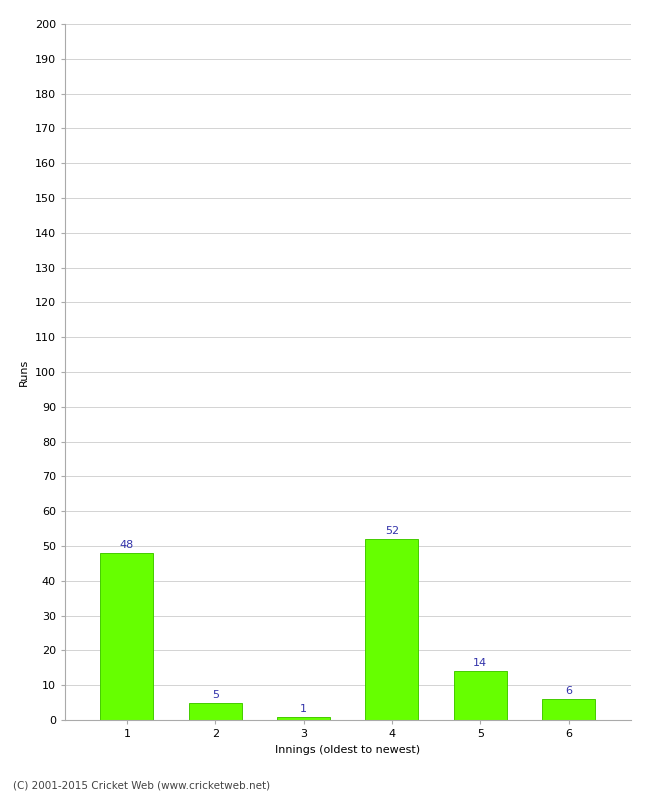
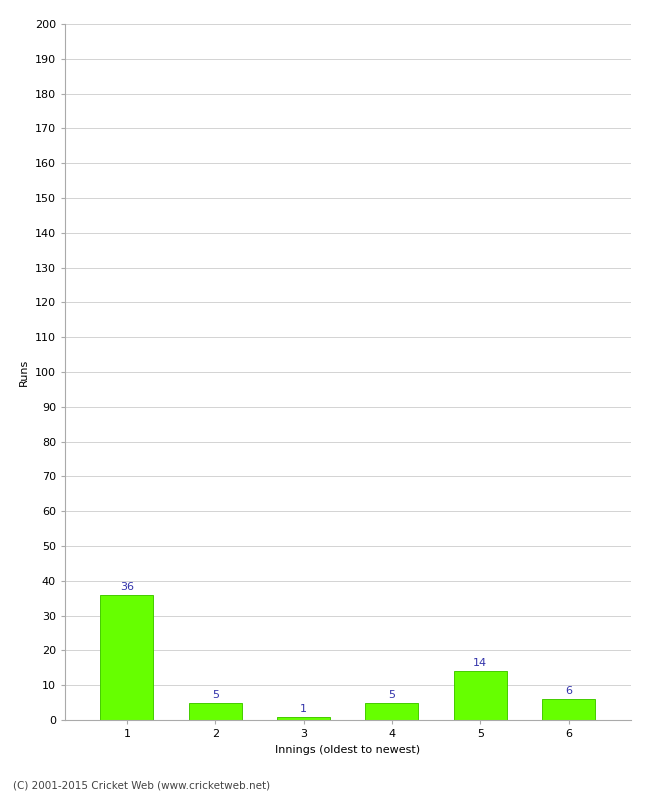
1: 48 -> 36
4: 52 -> 5
